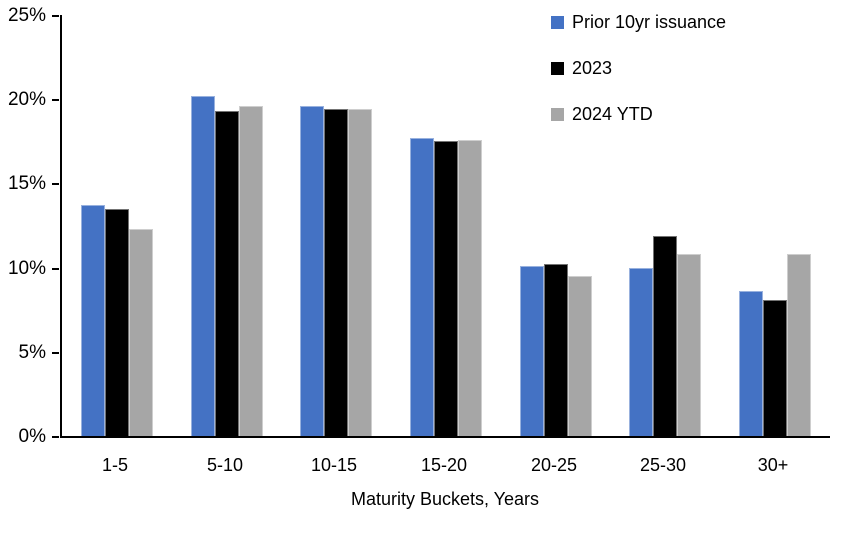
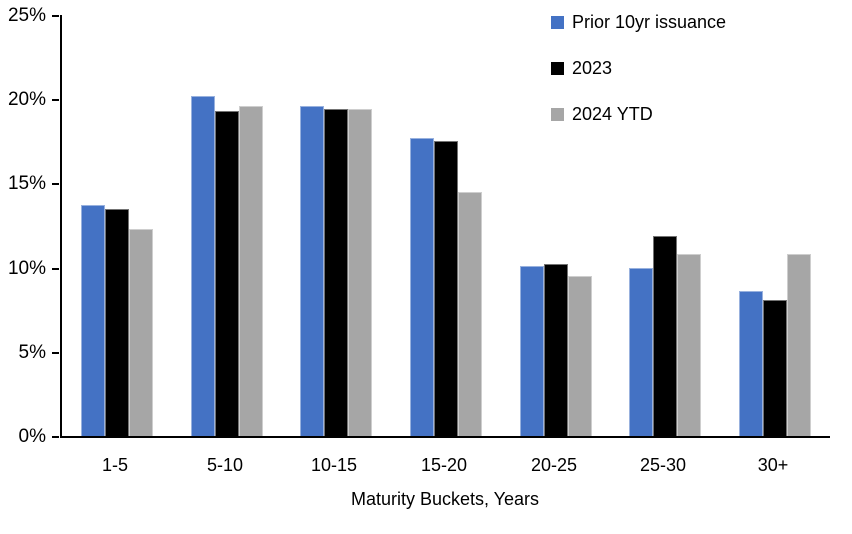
2024 YTD/15-20: 17.6% -> 14.5%
